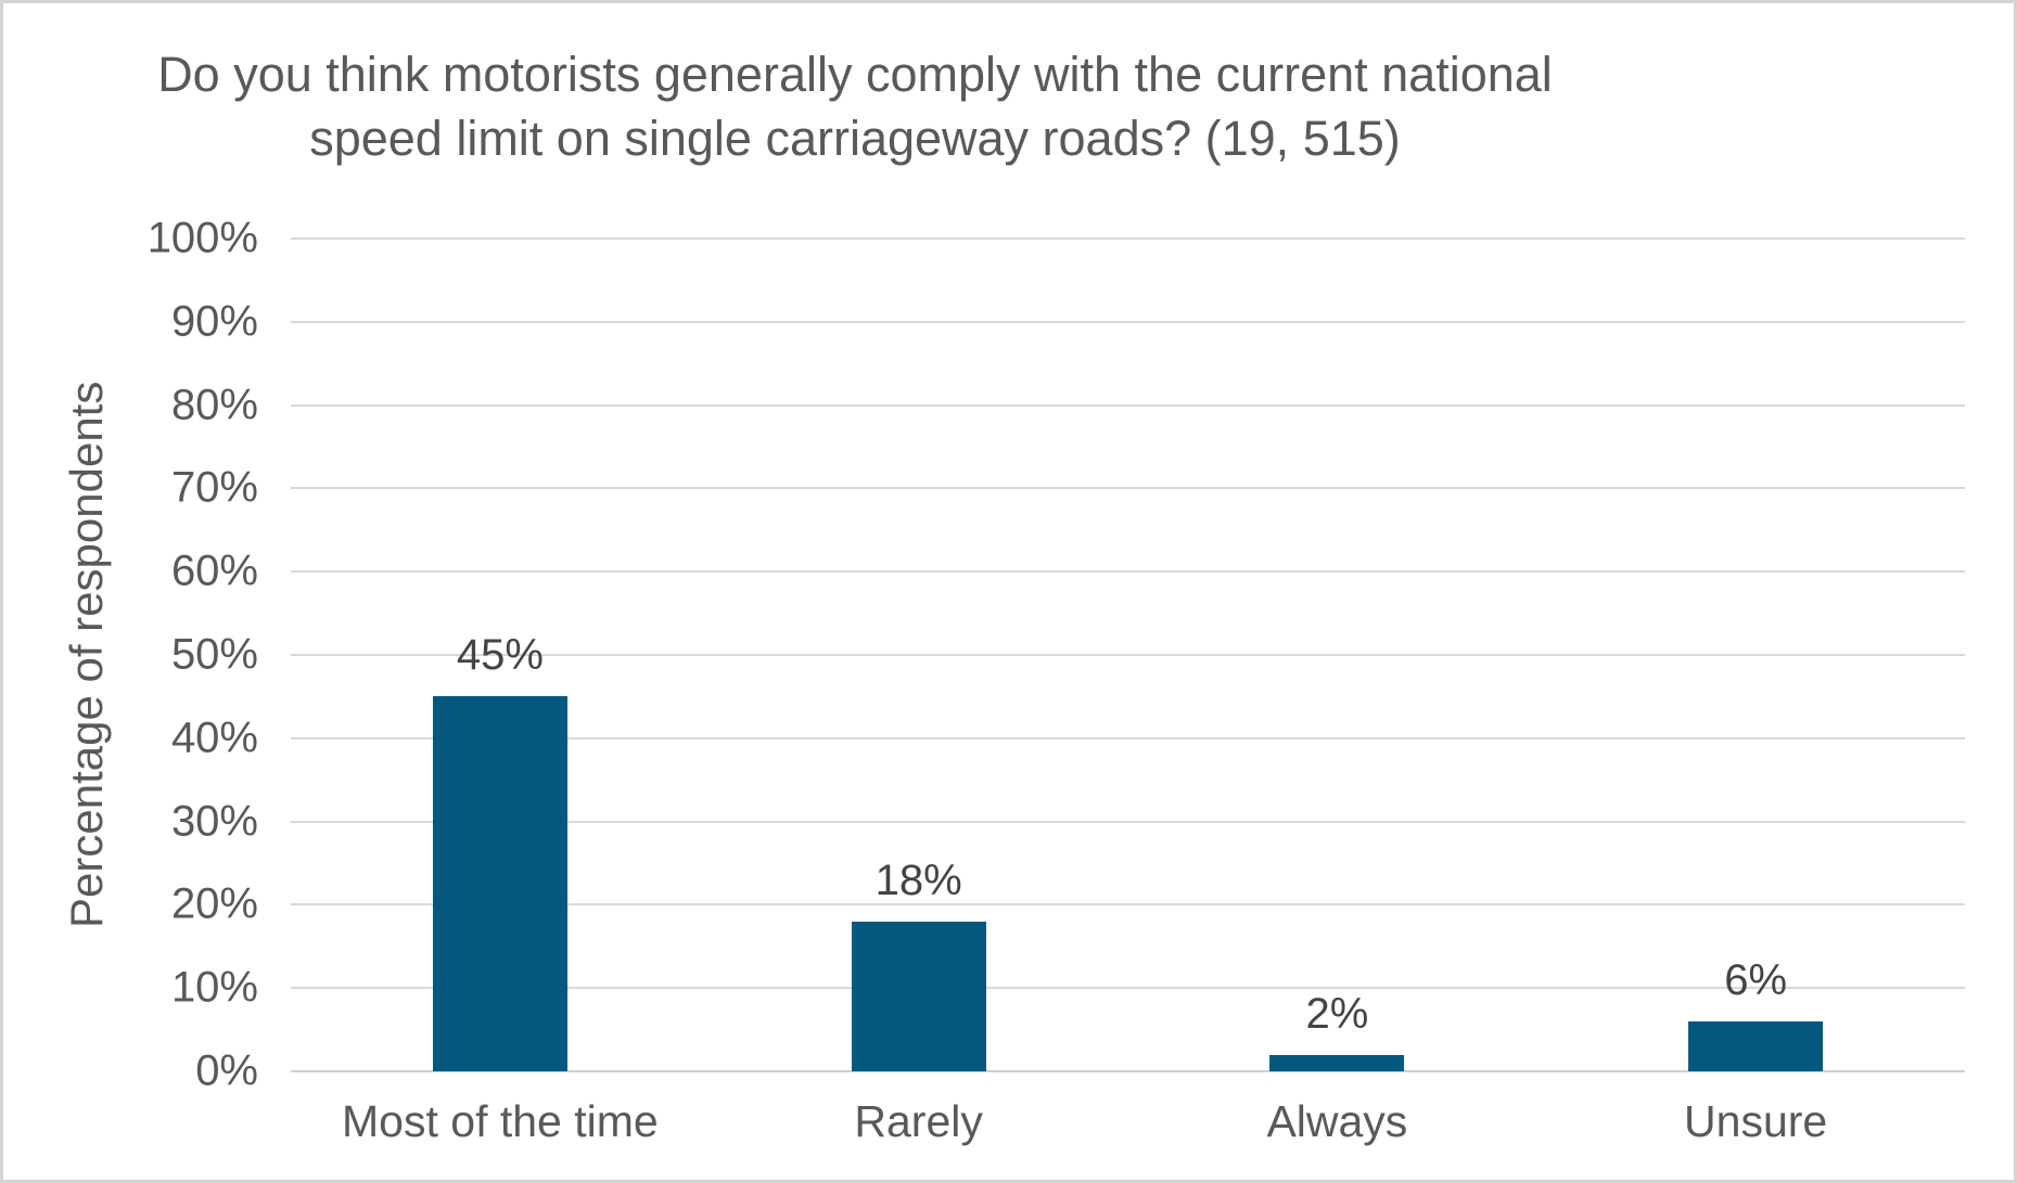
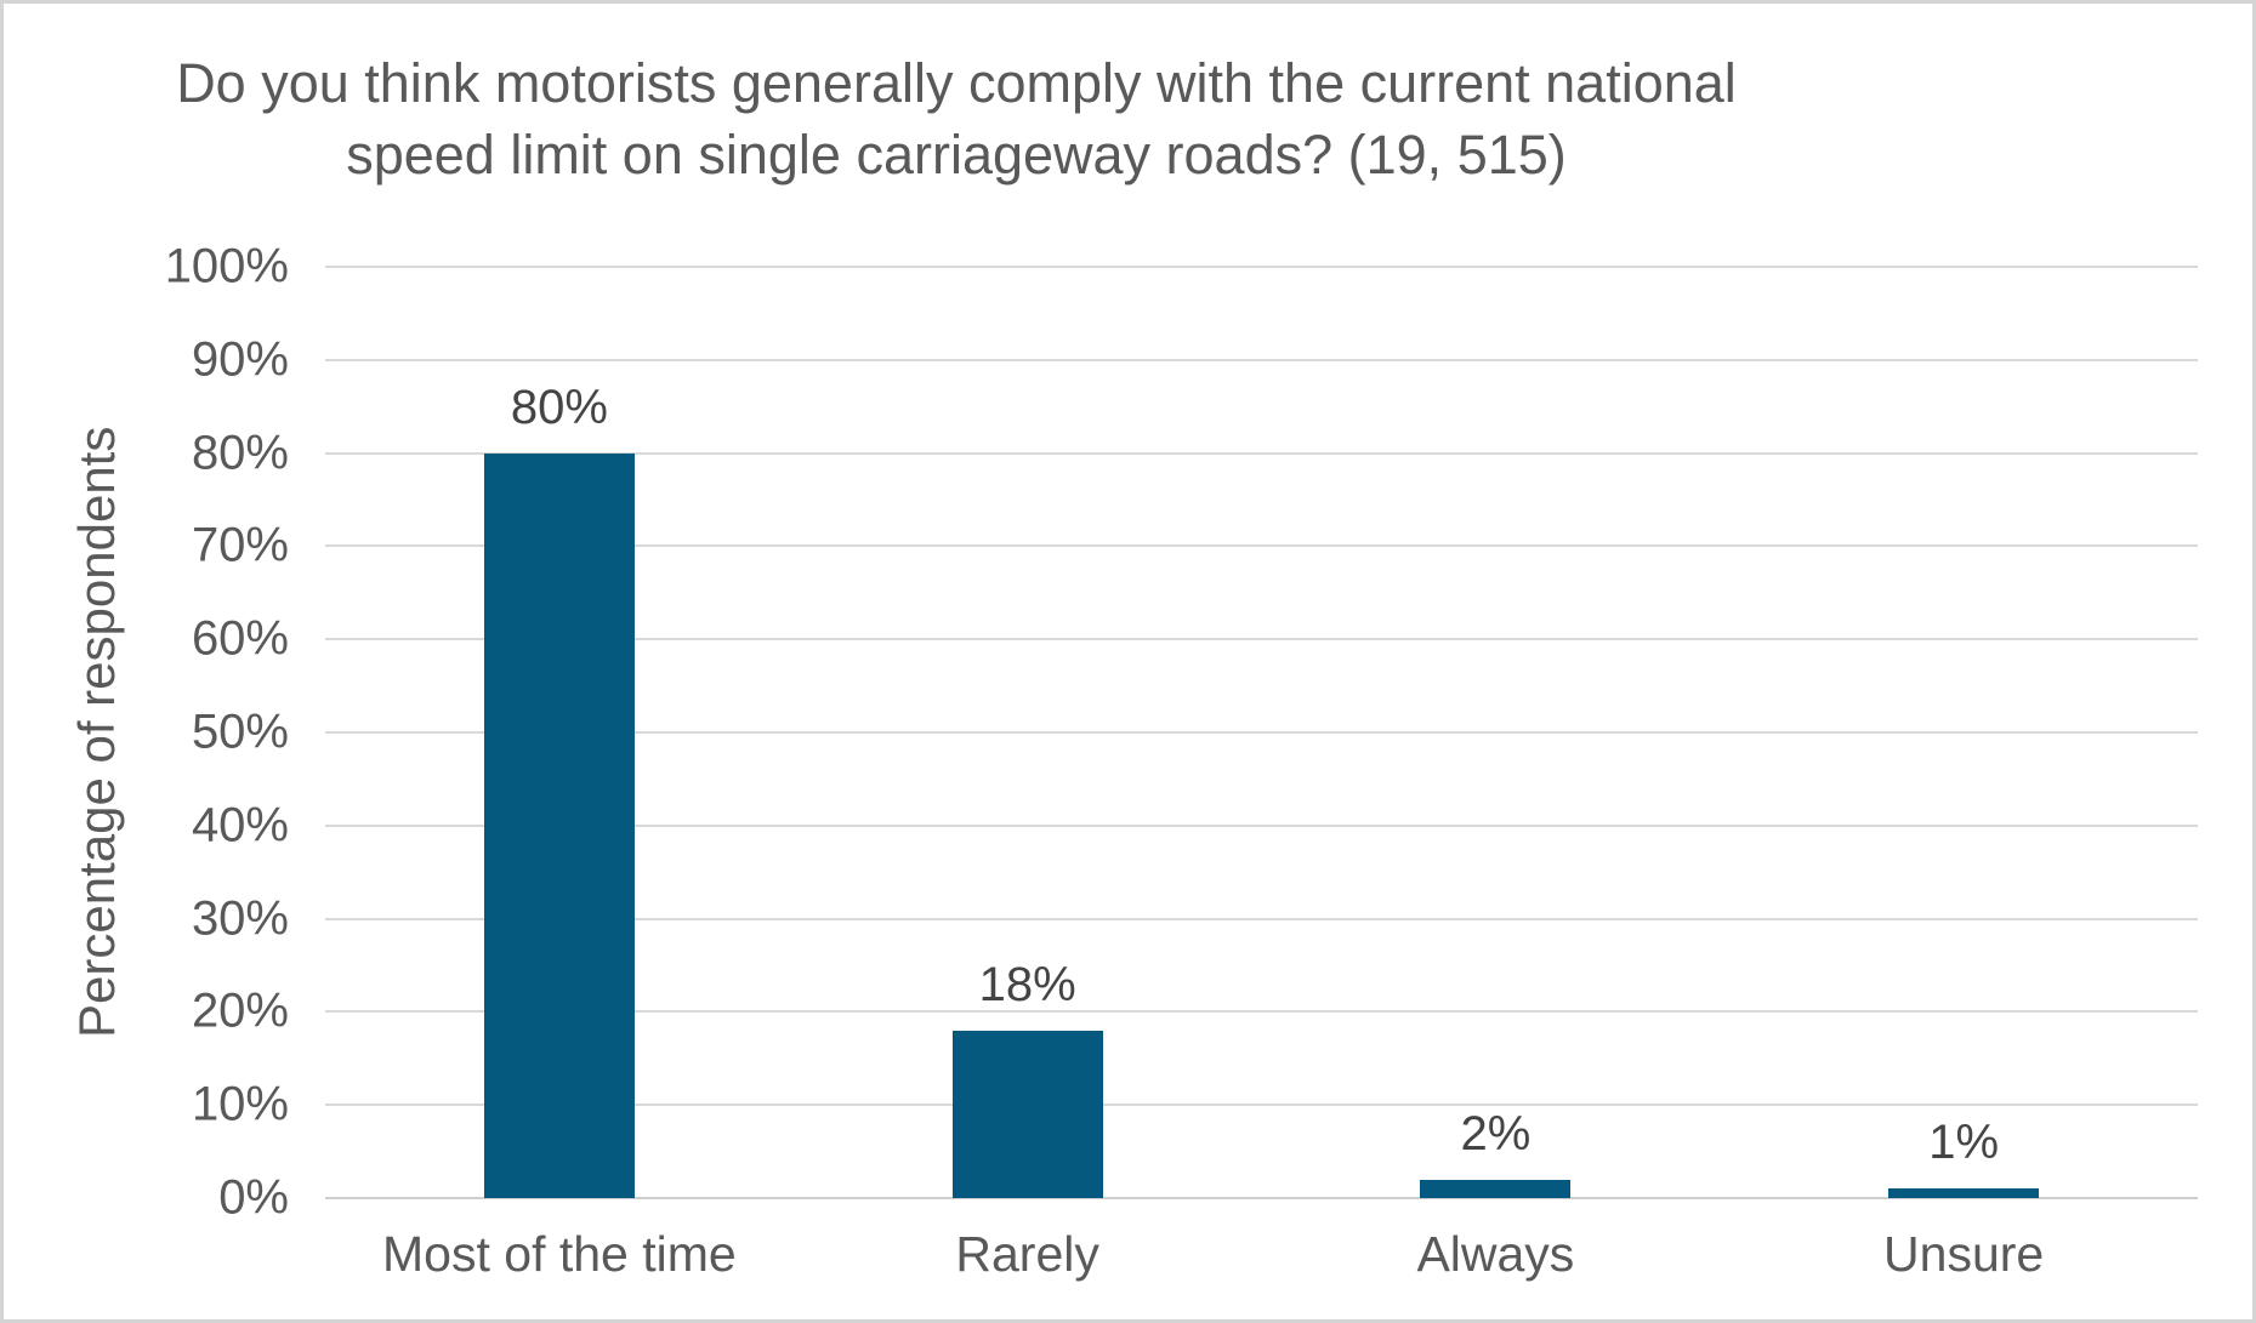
Most of the time: 45% -> 80%
Unsure: 6% -> 1%
